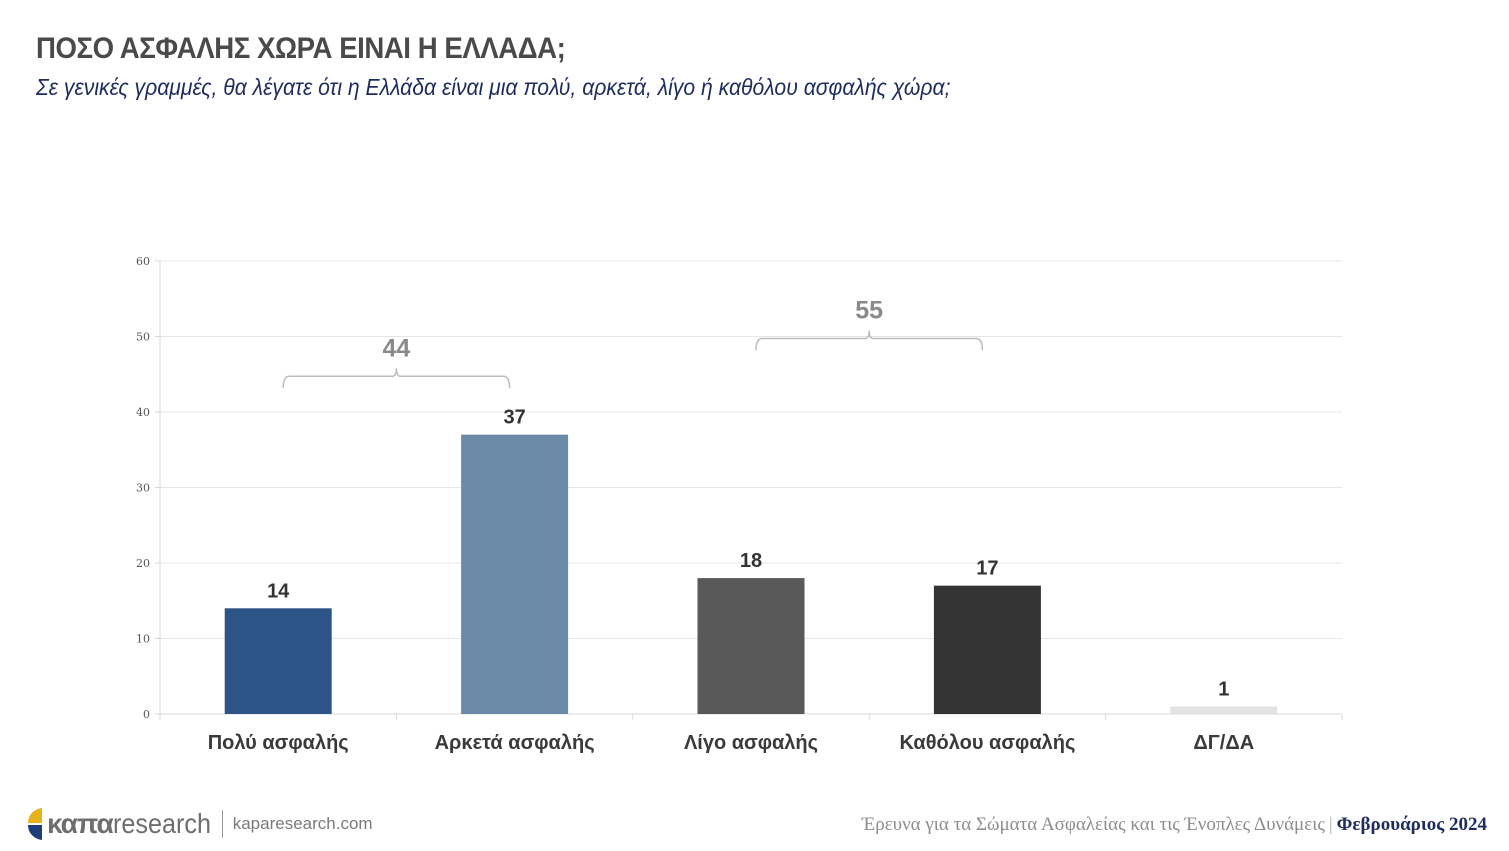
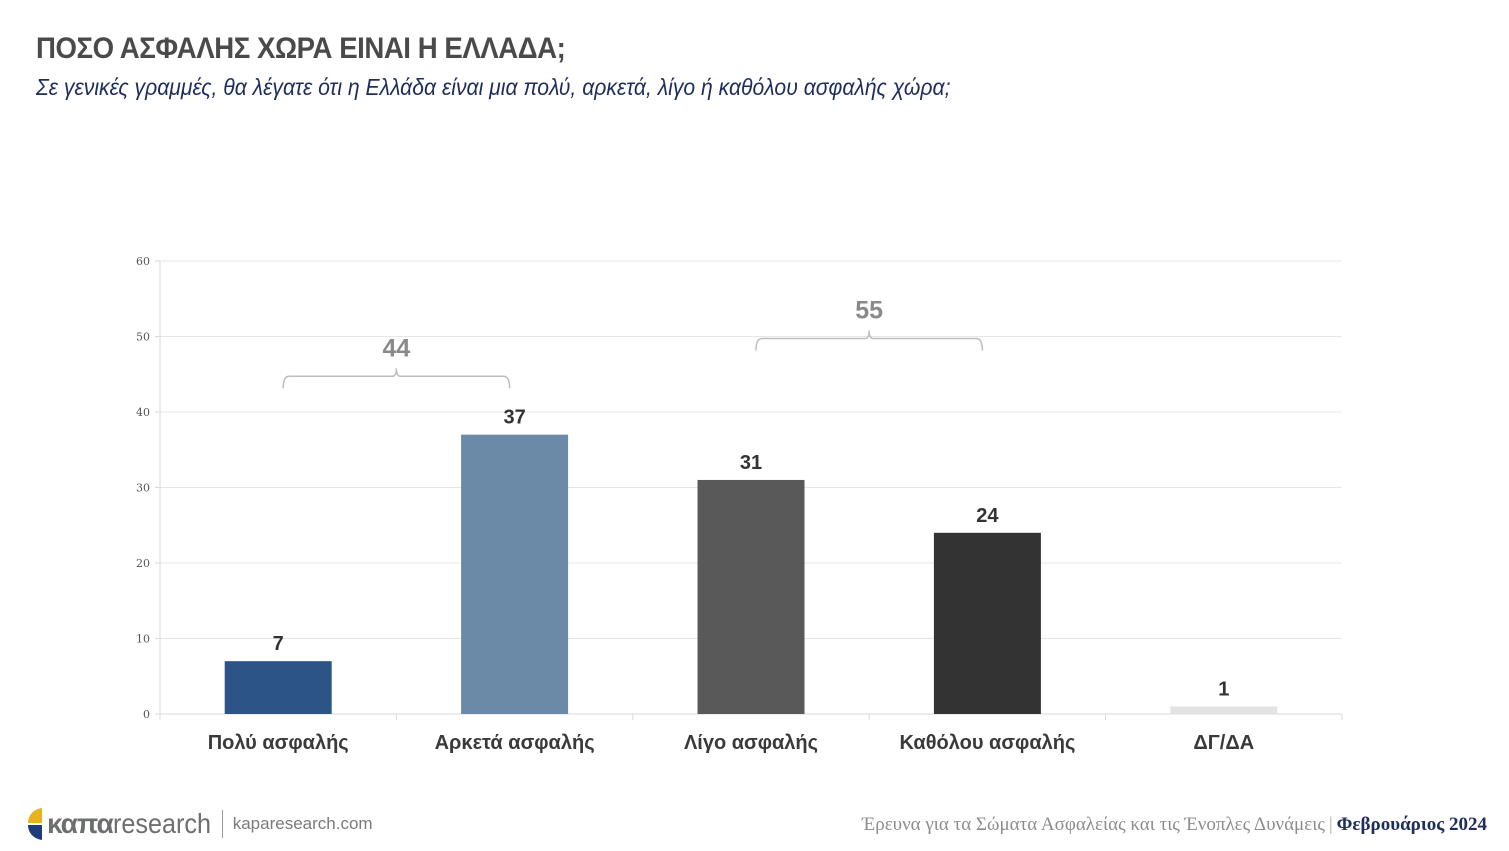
Πολύ ασφαλής: 14 -> 7
Λίγο ασφαλής: 18 -> 31
Καθόλου ασφαλής: 17 -> 24
